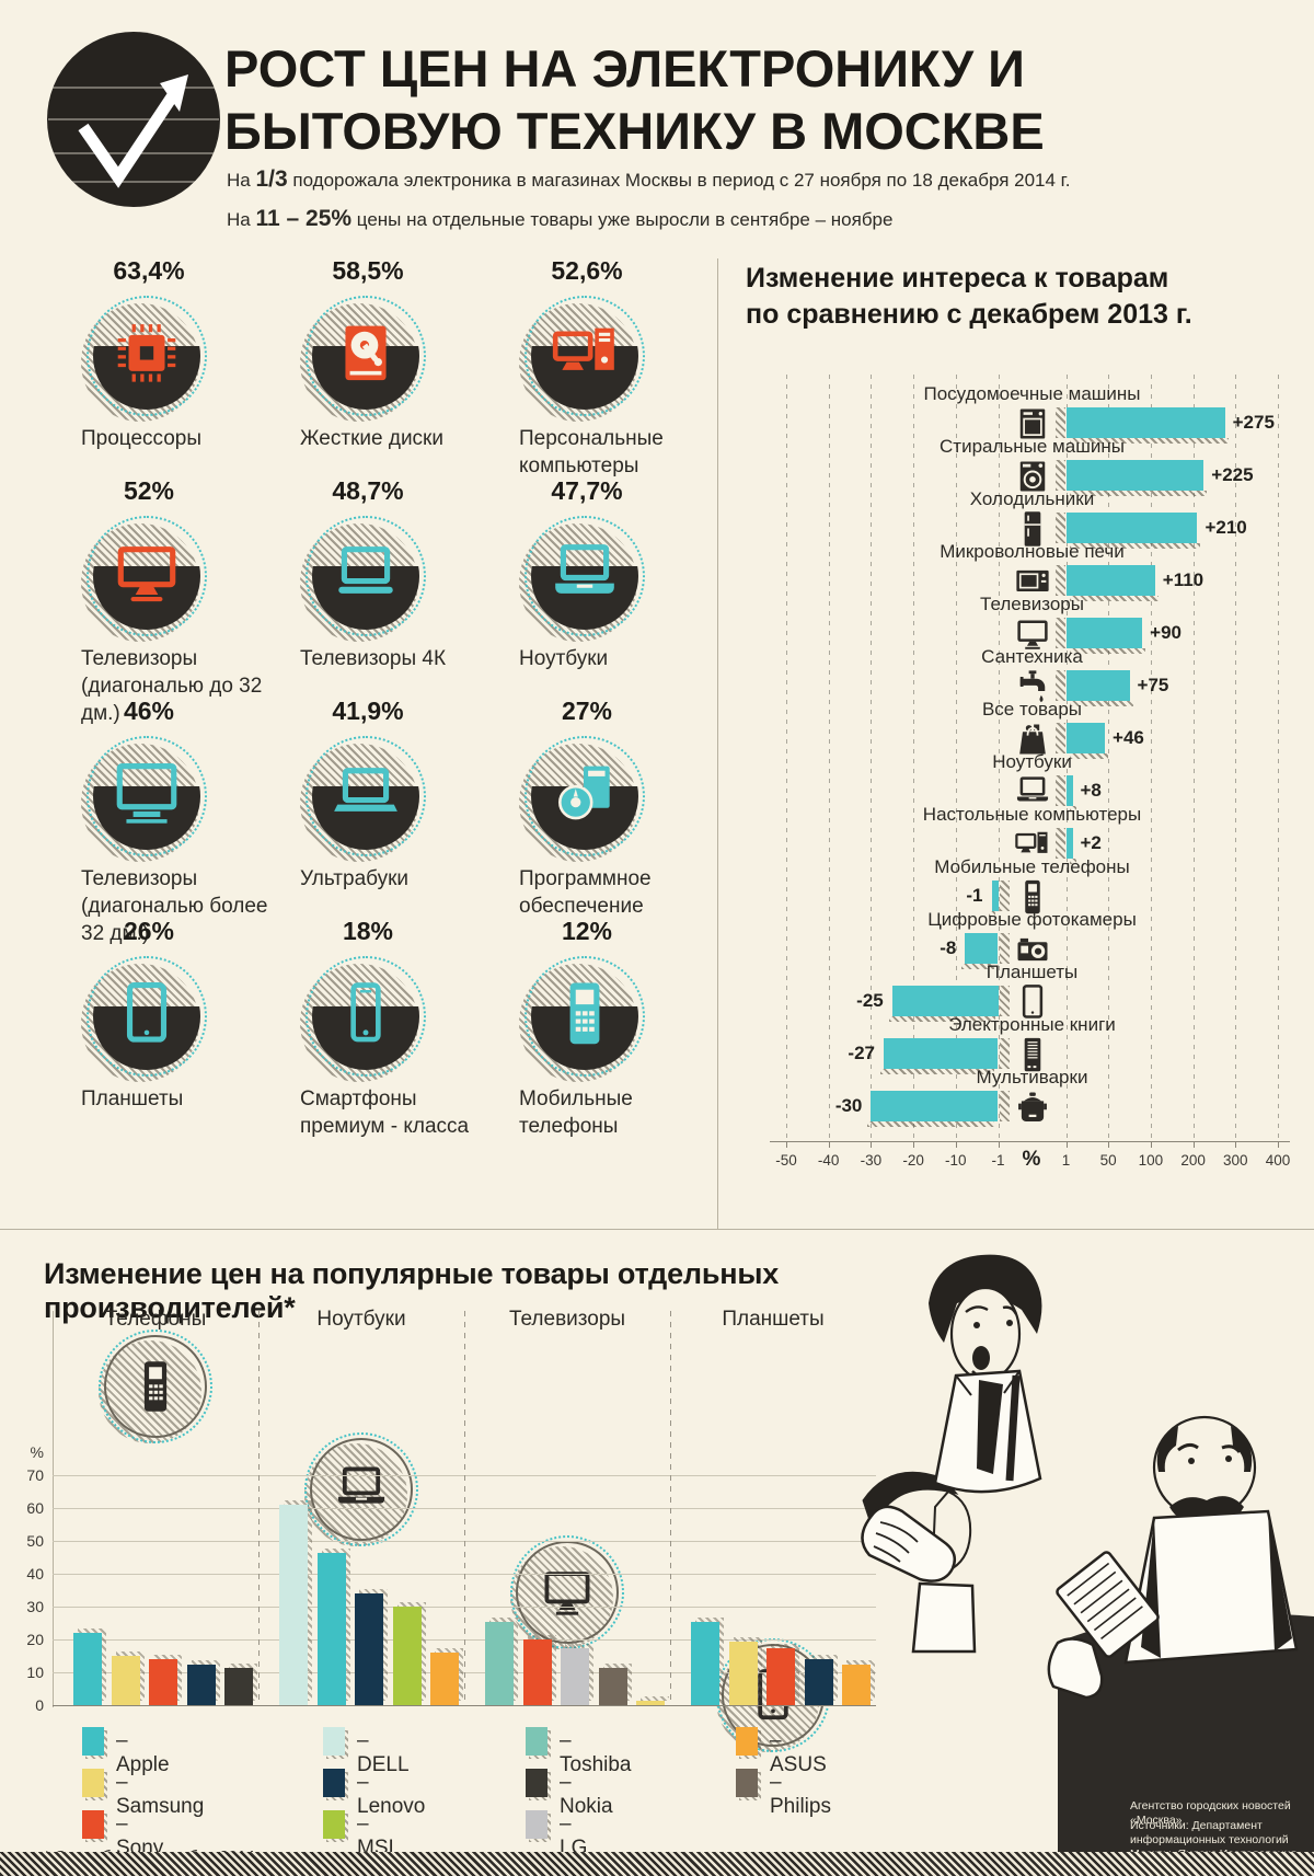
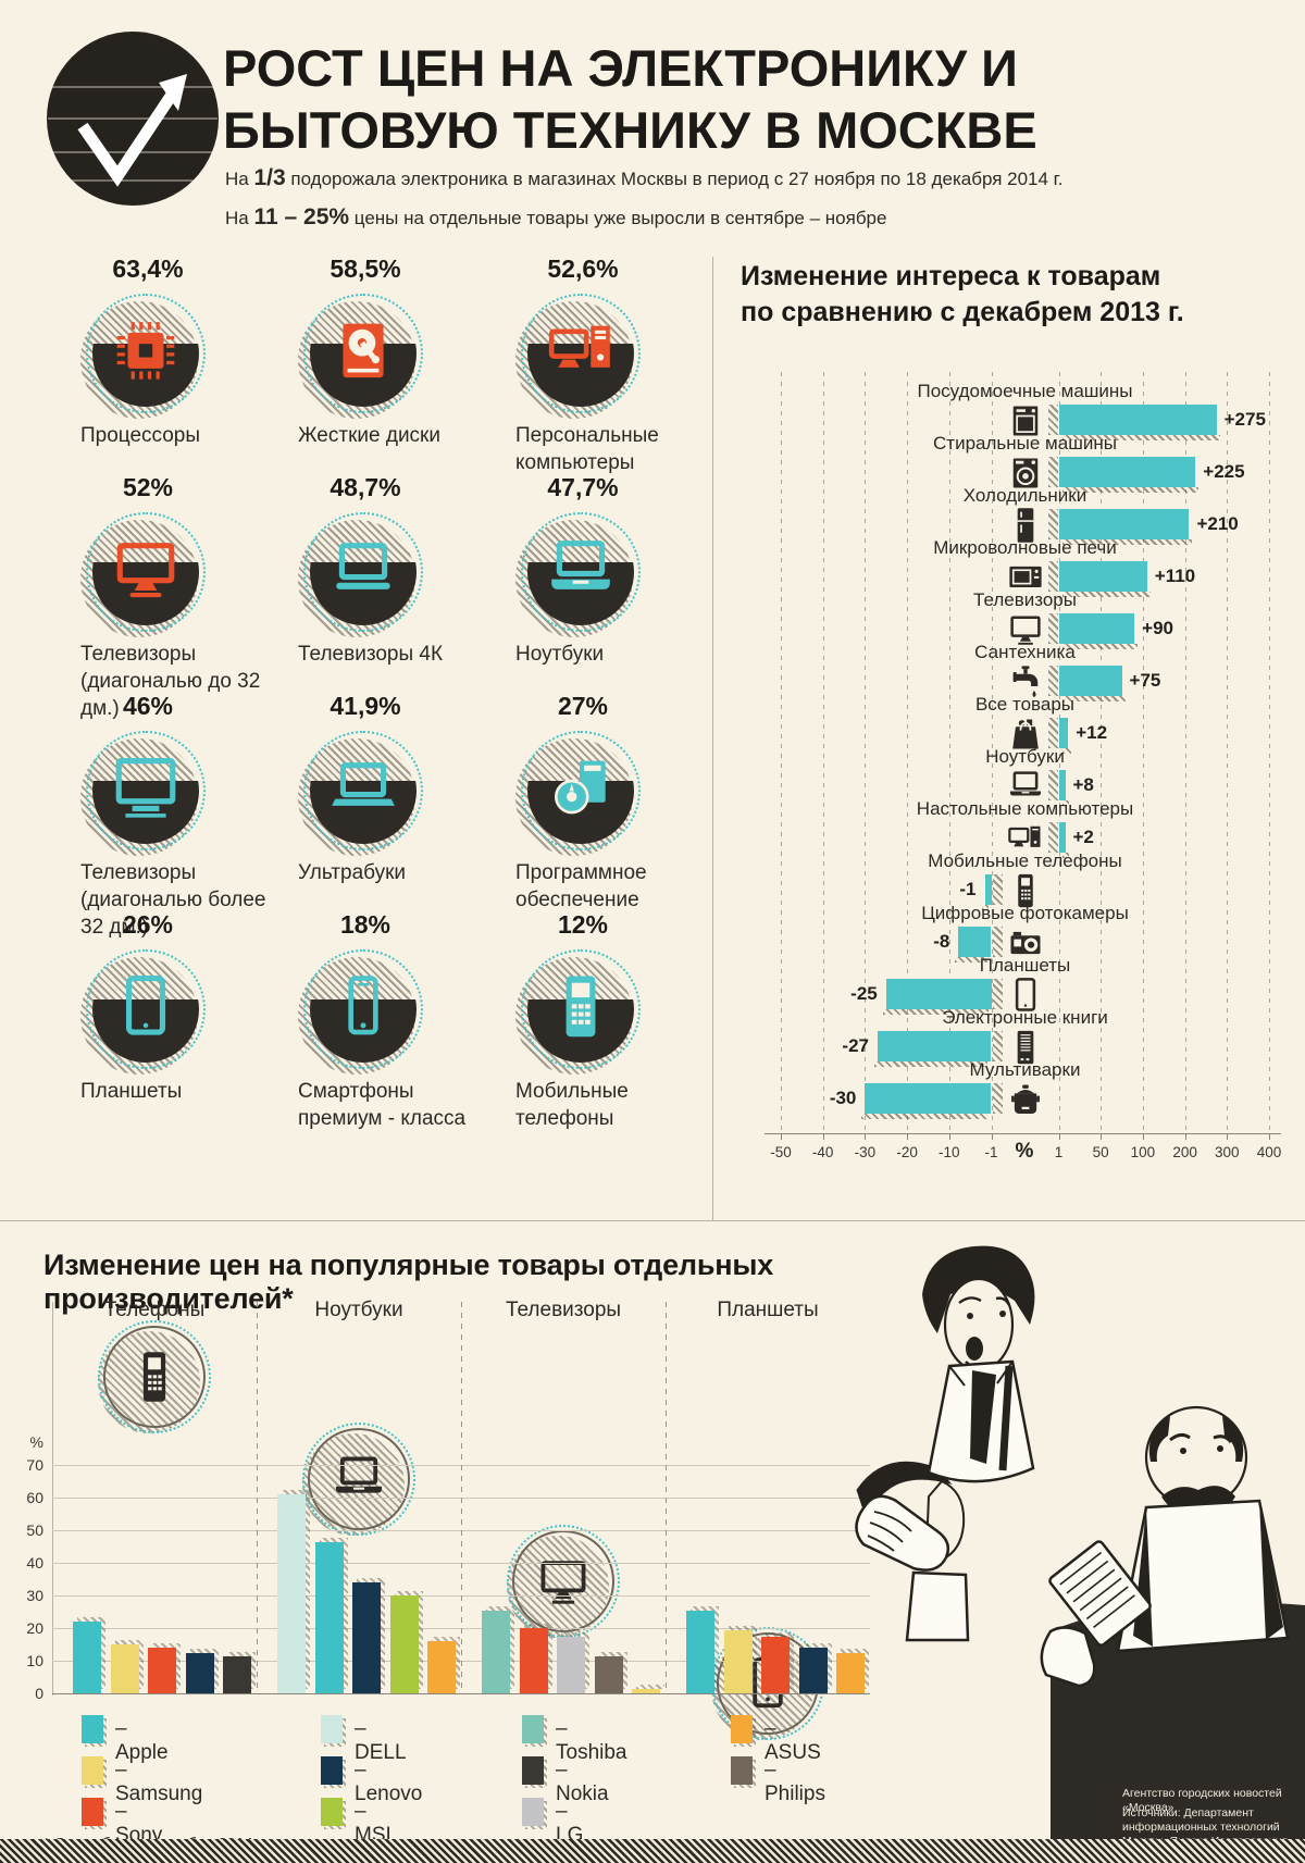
Изменение интереса к товарам по сравнению с декабрем 2013 г./Все товары: +46 -> +12
